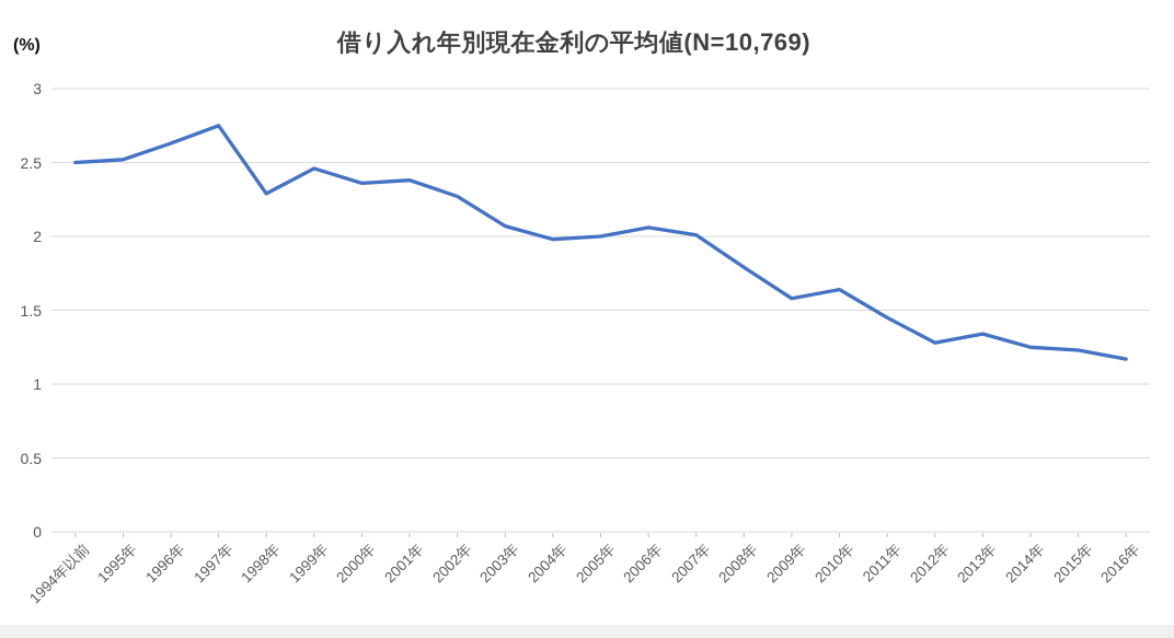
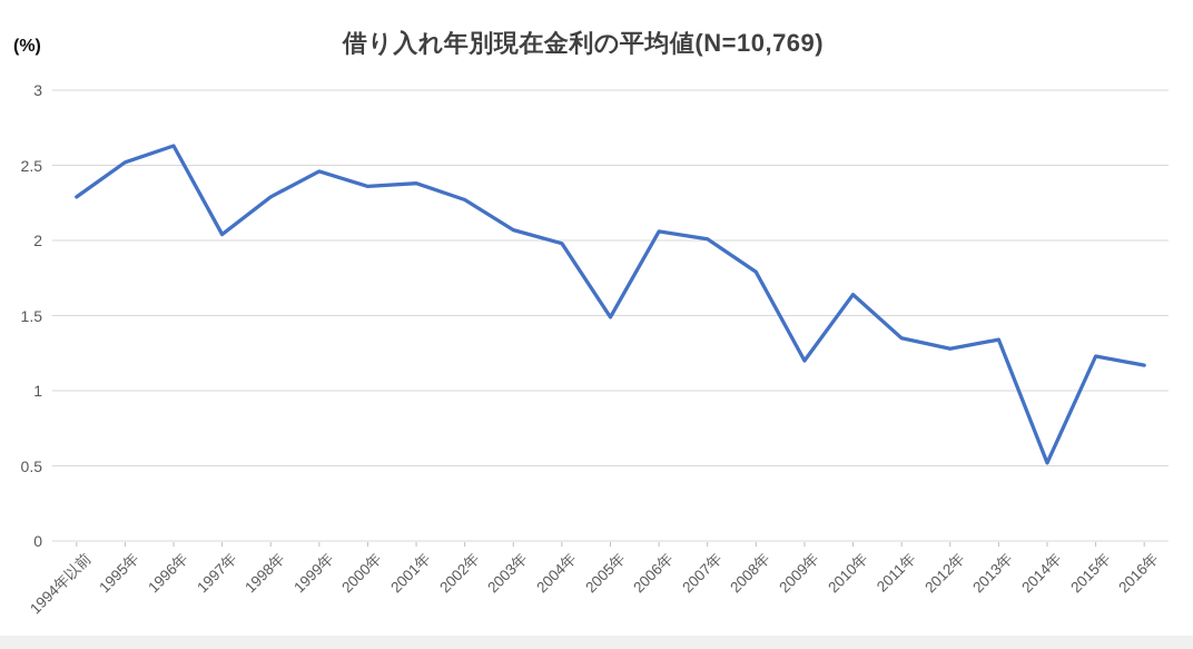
1994年以前: 2.50 -> 2.29
1997年: 2.75 -> 2.04
2005年: 2.00 -> 1.49
2009年: 1.58 -> 1.20
2011年: 1.45 -> 1.35
2014年: 1.25 -> 0.52
